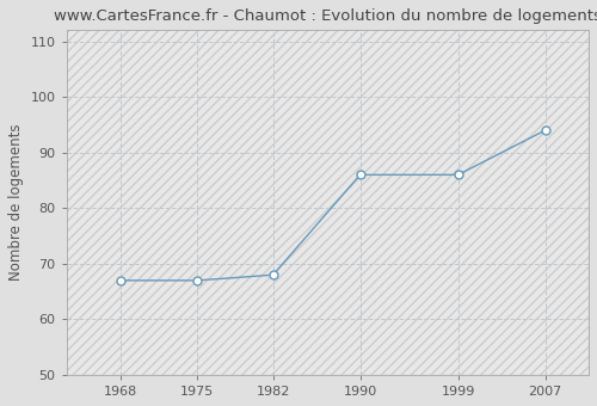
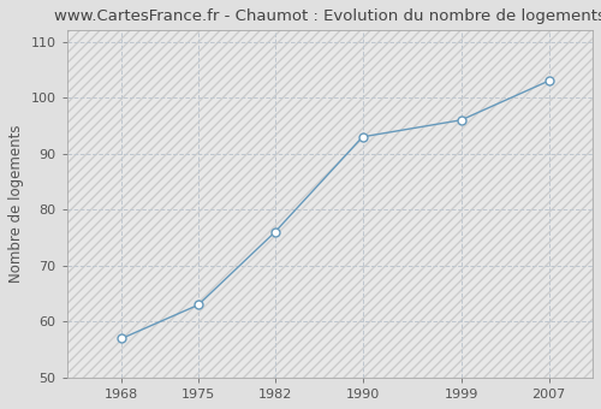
1968: 67 -> 57
1975: 67 -> 63
1982: 68 -> 76
1990: 86 -> 93
1999: 86 -> 96
2007: 94 -> 103
